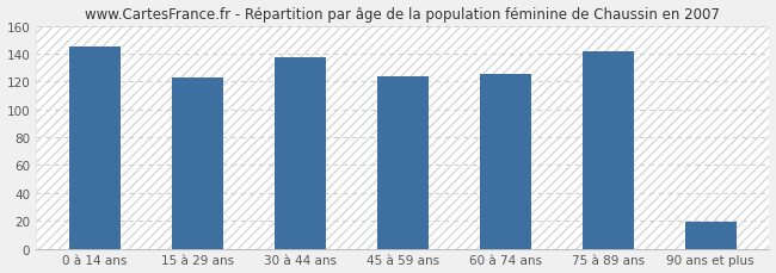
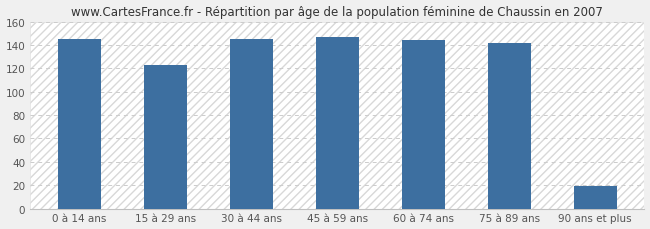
30 à 44 ans: 137 -> 145
45 à 59 ans: 124 -> 147
60 à 74 ans: 125 -> 144
